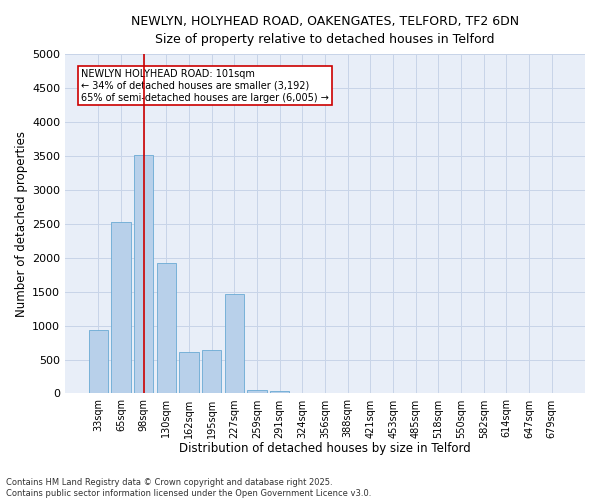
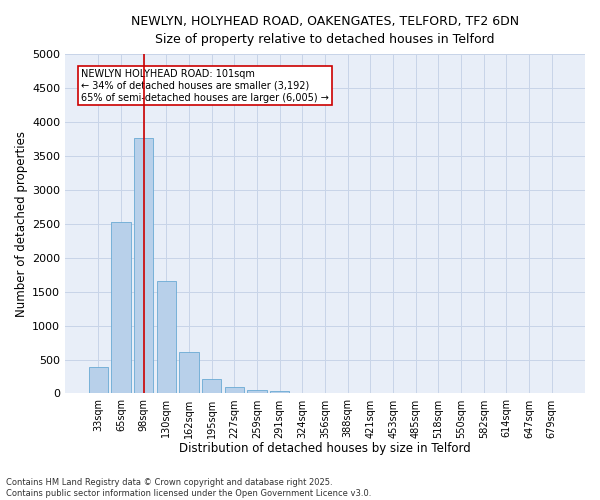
33sqm: 940 -> 390
98sqm: 3520 -> 3760
130sqm: 1920 -> 1650
195sqm: 640 -> 220
227sqm: 1460 -> 100
